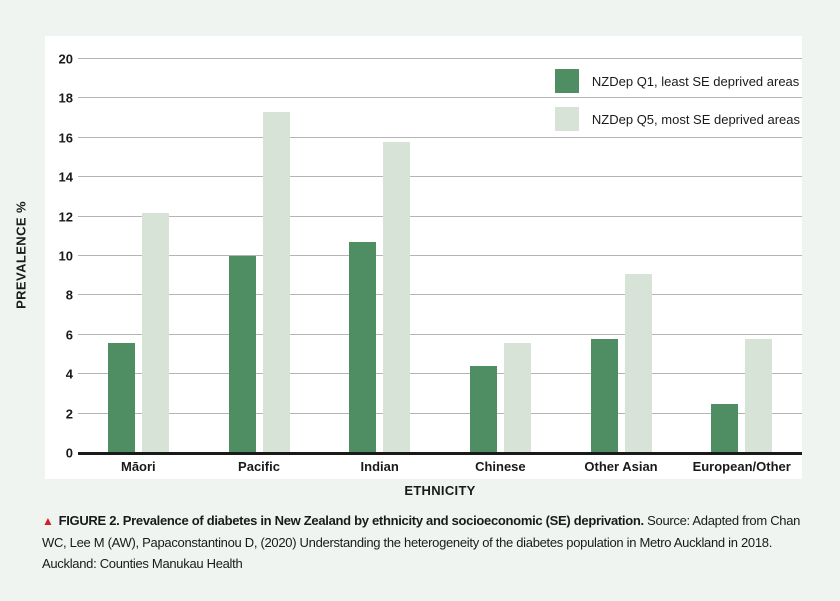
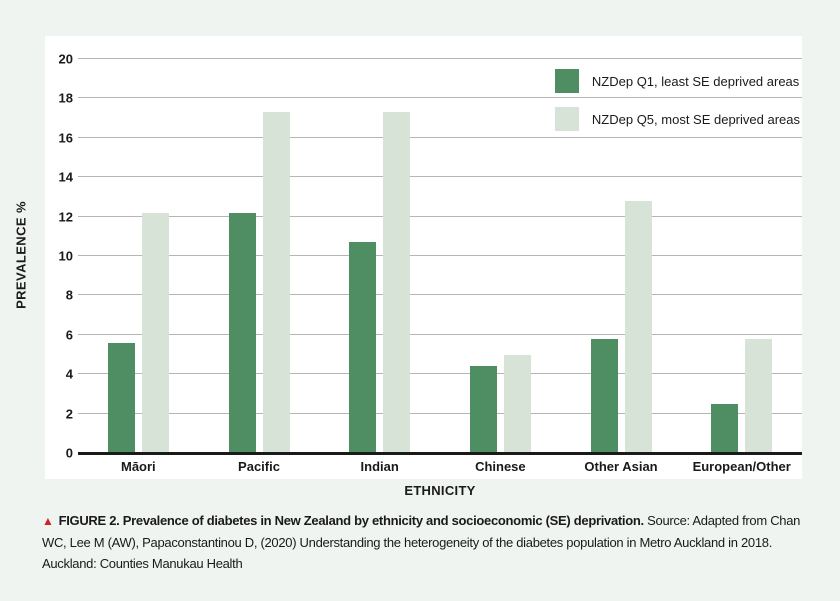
NZDep Q1, least SE deprived areas/Pacific: 10.0 -> 12.2
NZDep Q5, most SE deprived areas/Indian: 15.8 -> 17.3
NZDep Q5, most SE deprived areas/Chinese: 5.6 -> 5.0
NZDep Q5, most SE deprived areas/Other Asian: 9.1 -> 12.8
